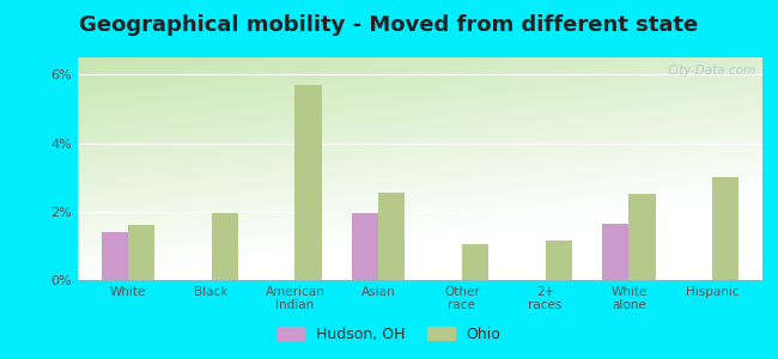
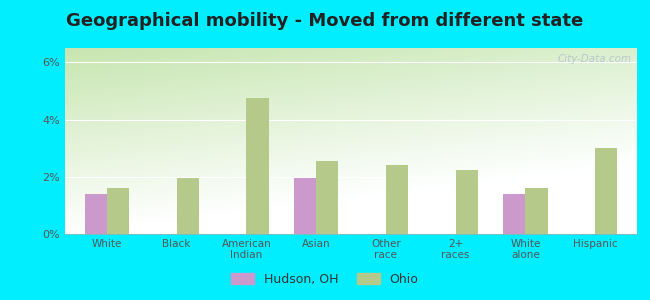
Ohio/American Indian: 5.70% -> 4.75%
Ohio/Other race: 1.05% -> 2.40%
Ohio/2+ races: 1.15% -> 2.25%
Hudson, OH/White alone: 1.65% -> 1.40%
Ohio/White alone: 2.50% -> 1.60%
